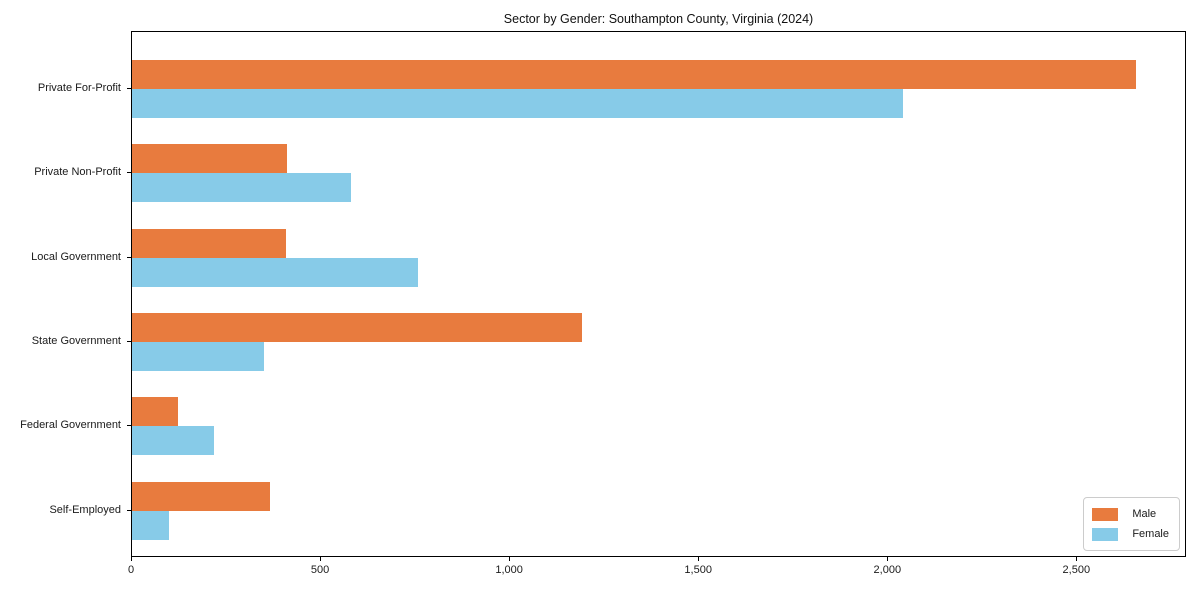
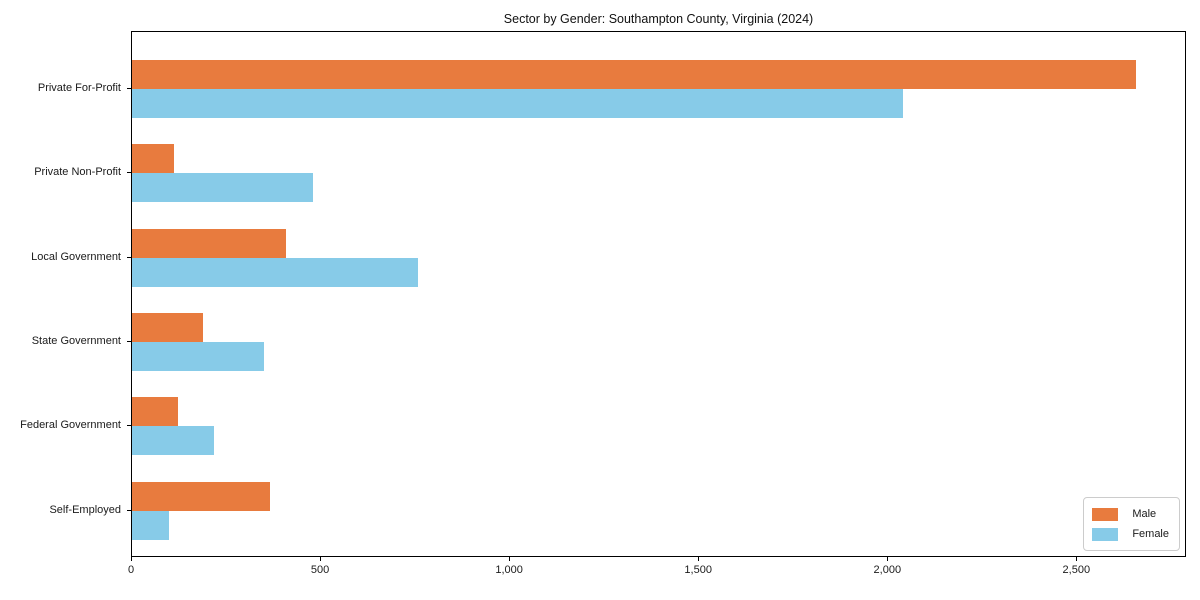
Male/Private Non-Profit: 410 -> 110
Female/Private Non-Profit: 580 -> 480
Male/State Government: 1190 -> 190
